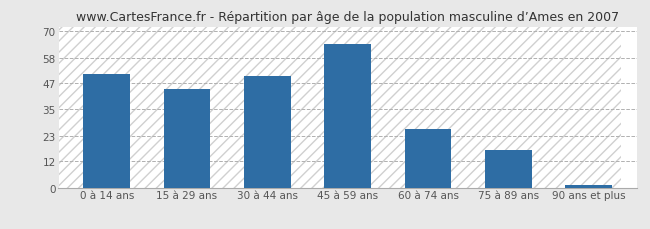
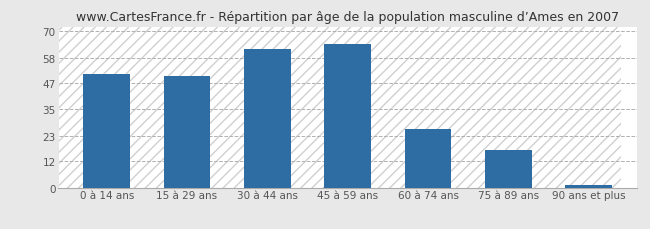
15 à 29 ans: 44 -> 50
30 à 44 ans: 50 -> 62
